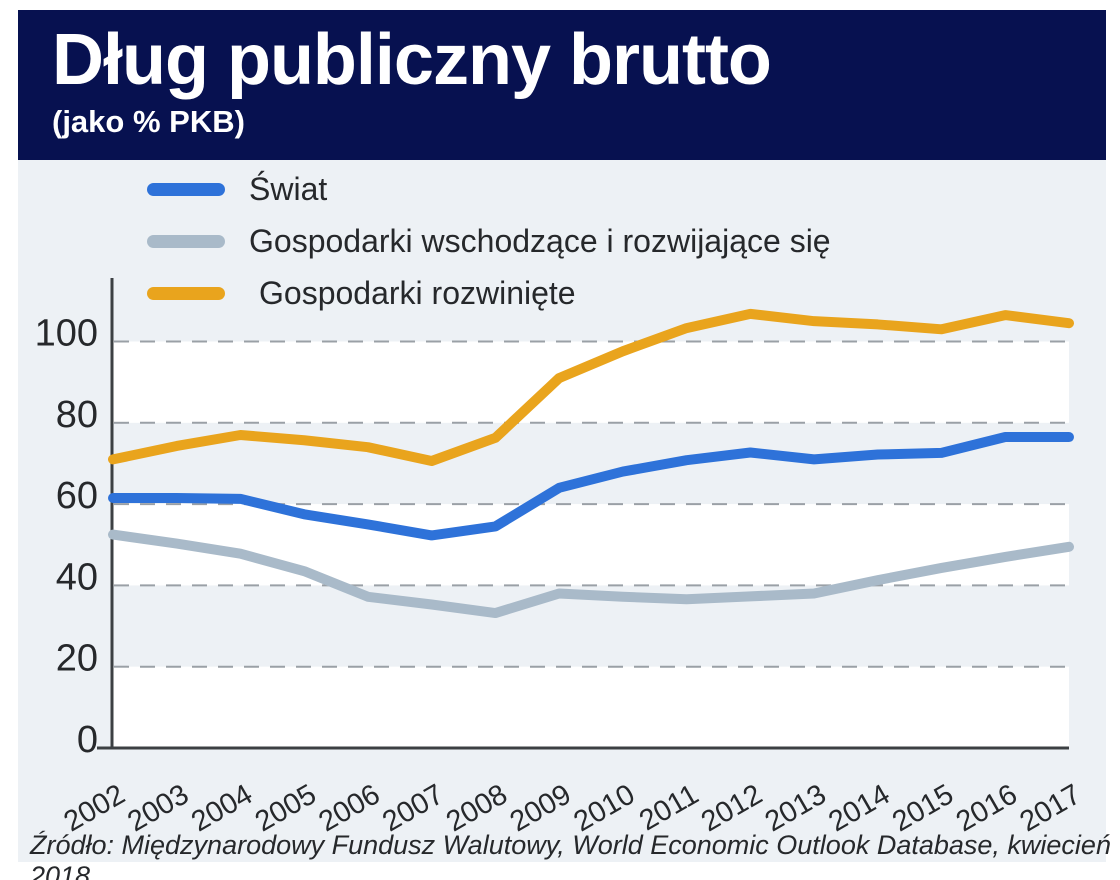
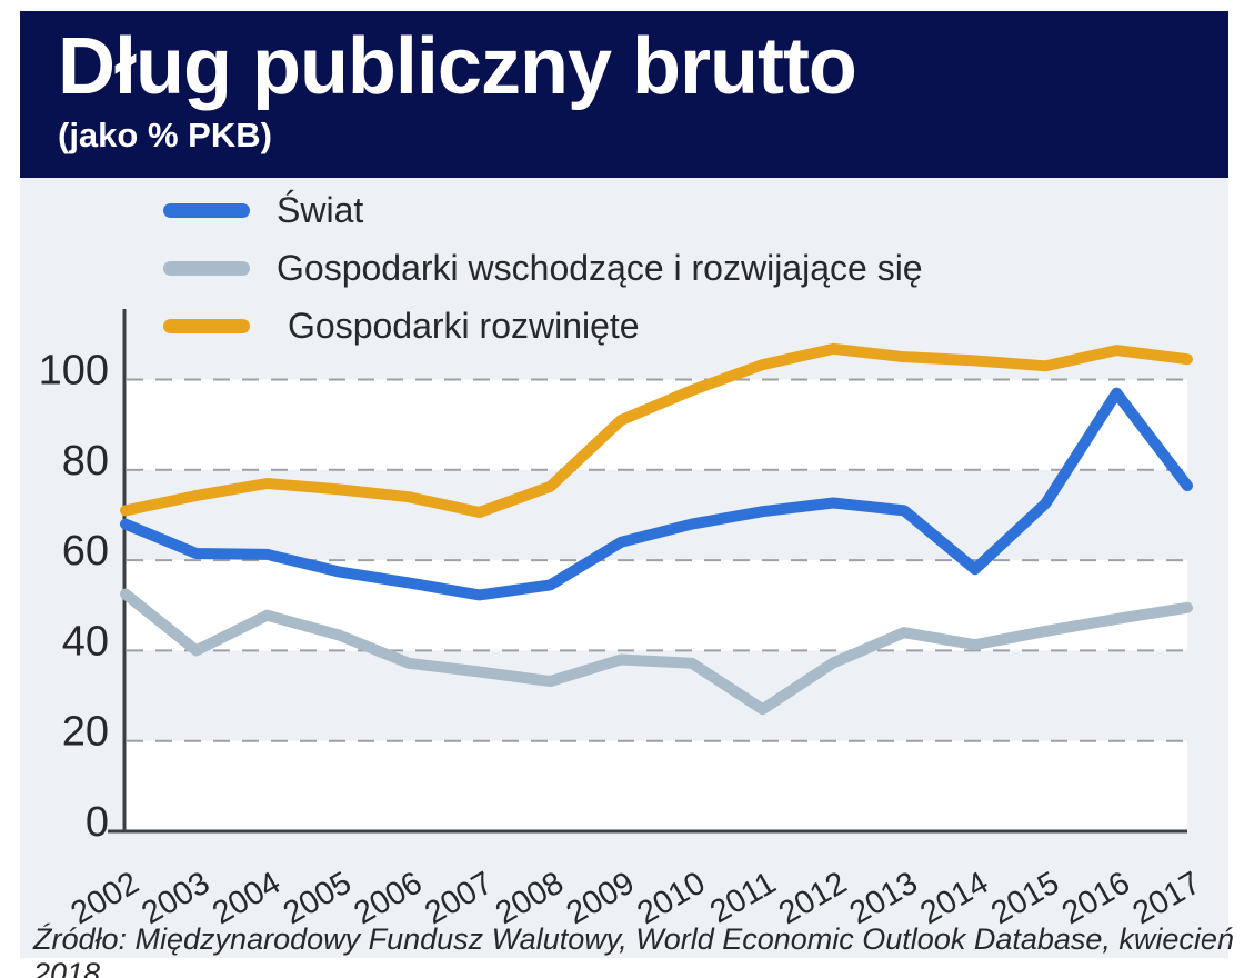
Świat/2002: 62 -> 68
Gospodarki wschodzące i rozwijające się/2003: 50 -> 40
Gospodarki wschodzące i rozwijające się/2011: 37 -> 27
Gospodarki wschodzące i rozwijające się/2013: 38 -> 44
Świat/2014: 72 -> 58
Świat/2016: 76 -> 97
